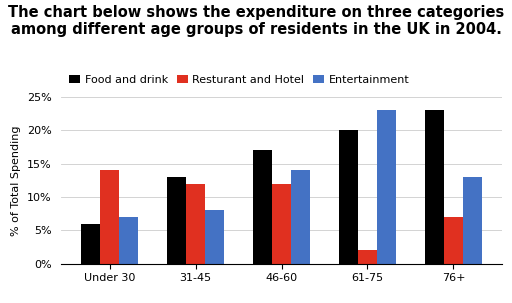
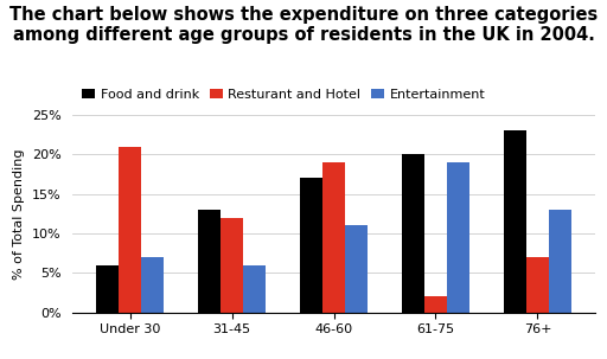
Resturant and Hotel/Under 30: 14% -> 21%
Entertainment/31-45: 8% -> 6%
Resturant and Hotel/46-60: 12% -> 19%
Entertainment/46-60: 14% -> 11%
Entertainment/61-75: 23% -> 19%
